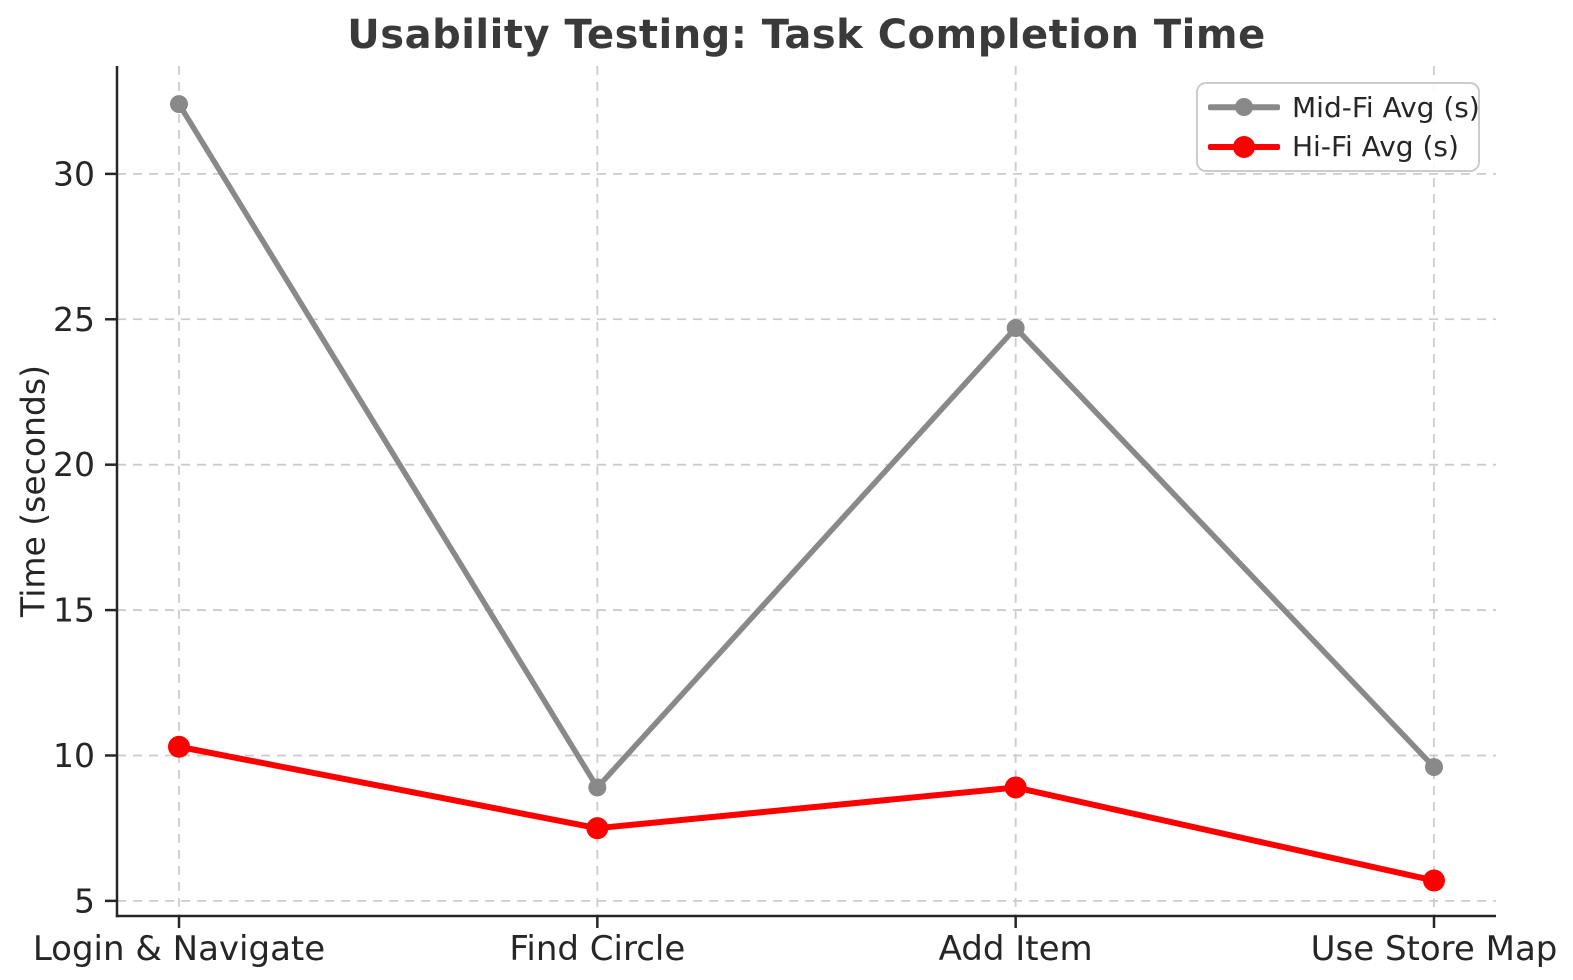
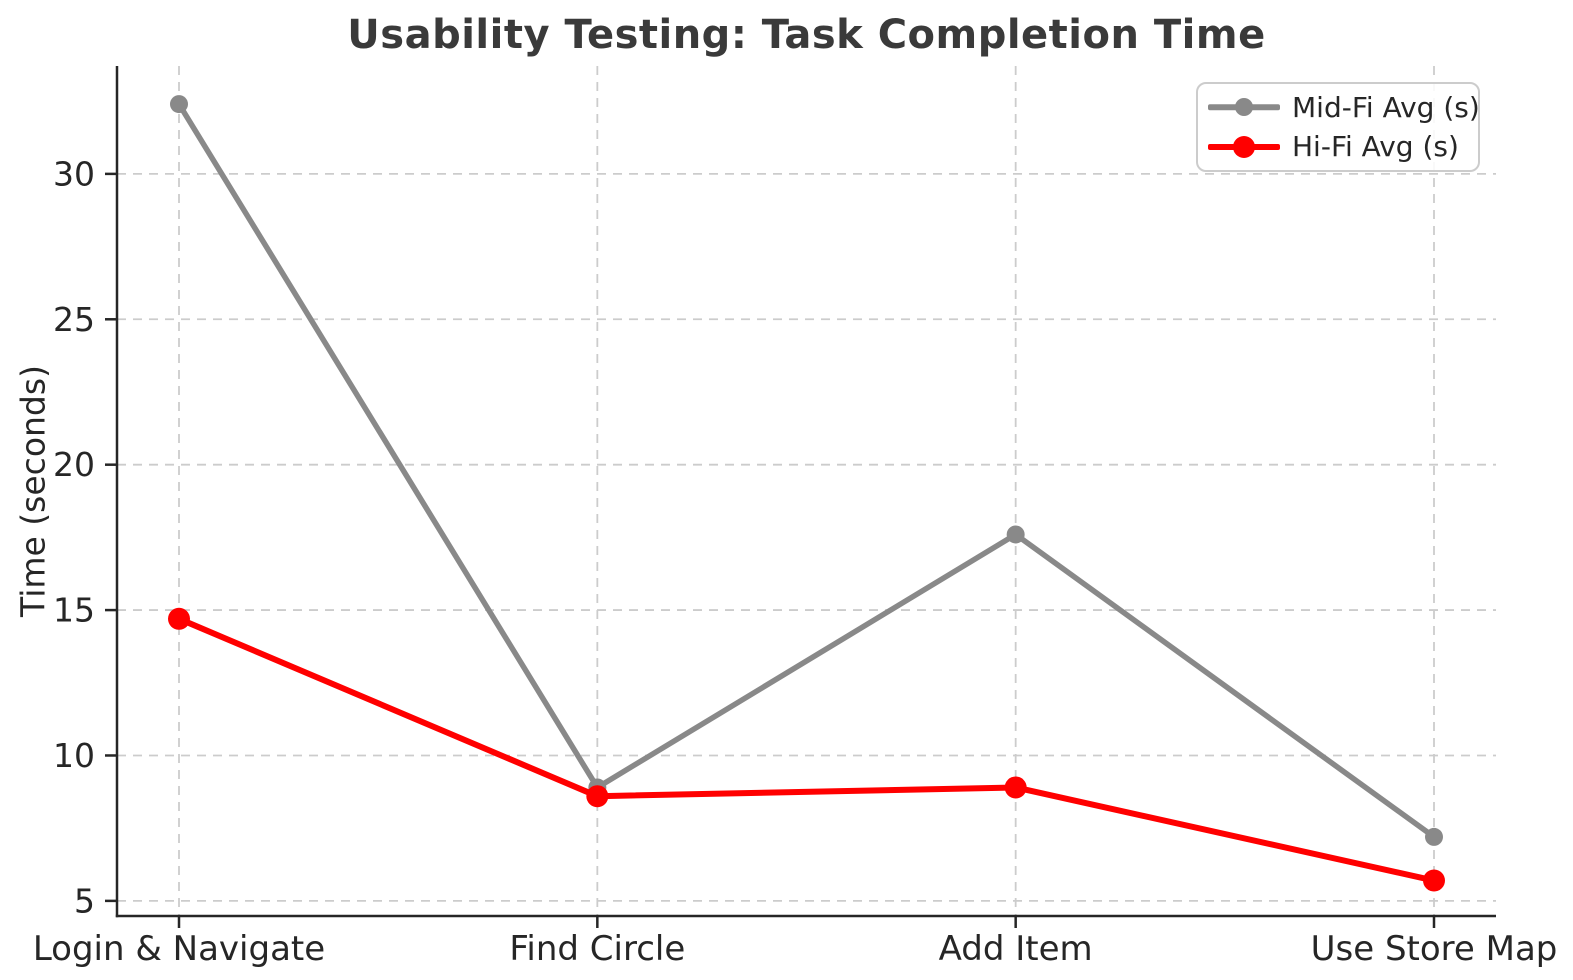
Hi-Fi Avg (s)/Login & Navigate: 10.3 -> 14.7
Hi-Fi Avg (s)/Find Circle: 7.5 -> 8.6
Mid-Fi Avg (s)/Add Item: 24.7 -> 17.6
Mid-Fi Avg (s)/Use Store Map: 9.6 -> 7.2
